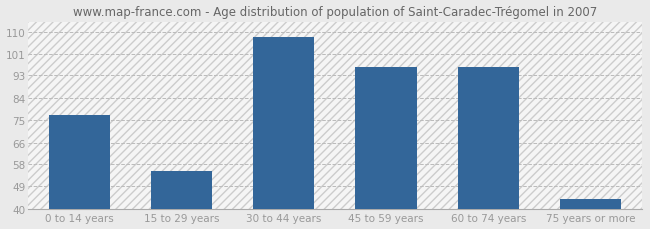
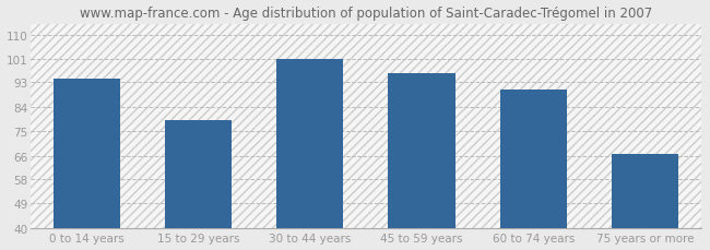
0 to 14 years: 77 -> 94
15 to 29 years: 55 -> 79
30 to 44 years: 108 -> 101
60 to 74 years: 96 -> 90
75 years or more: 44 -> 67
